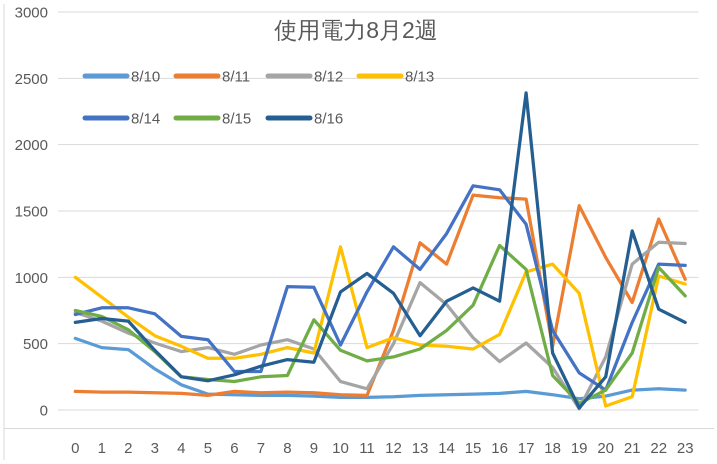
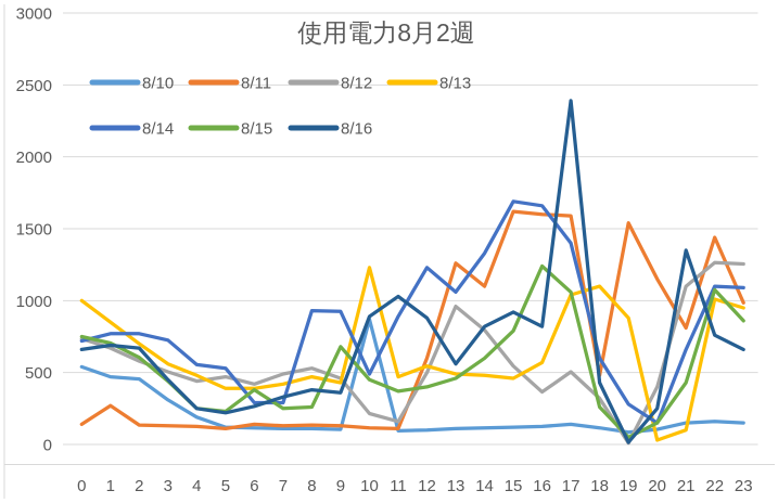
8/11/1: 140 -> 270
8/15/6: 220 -> 380
8/10/10: 100 -> 870
